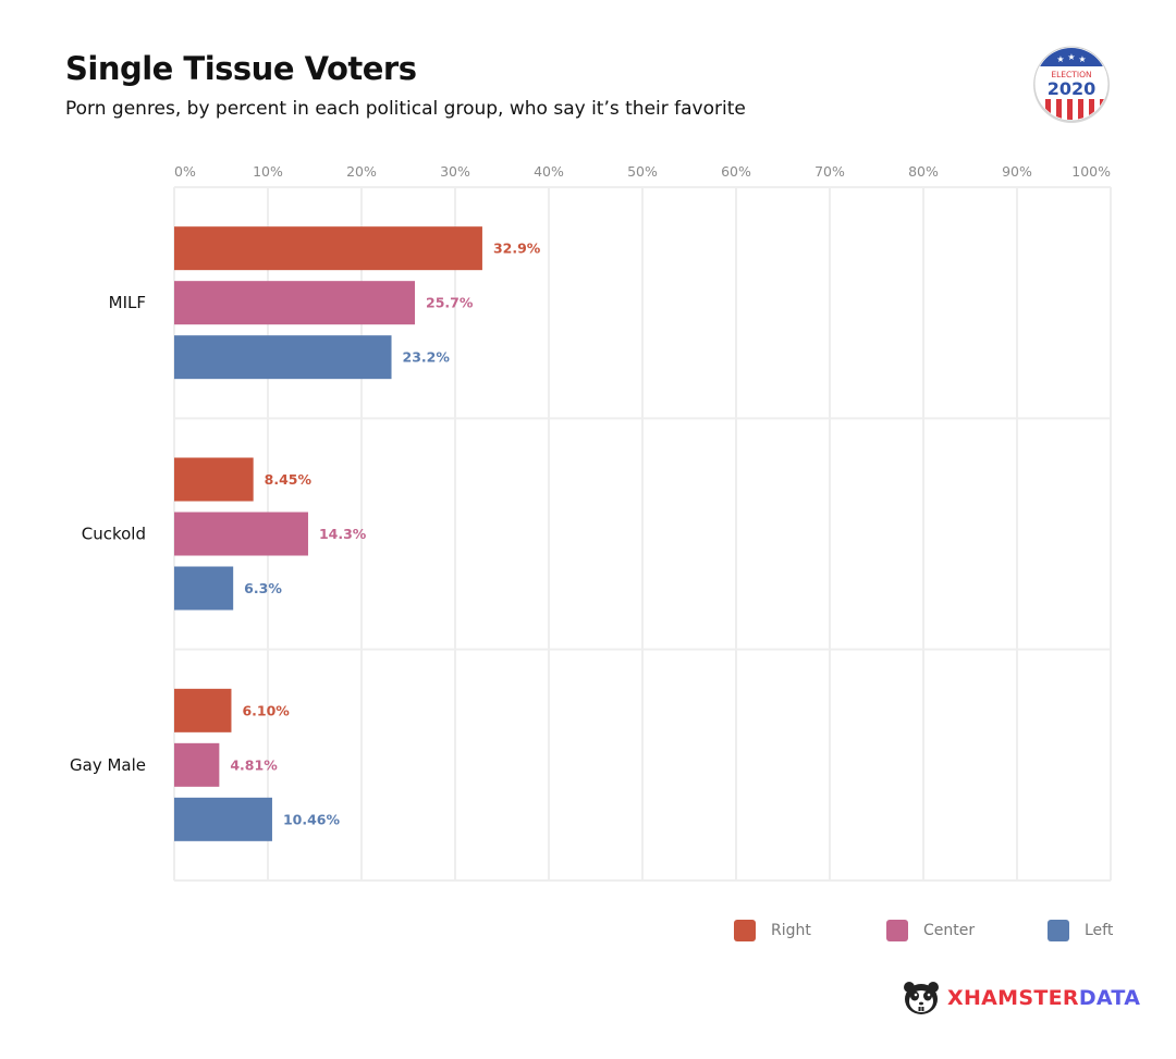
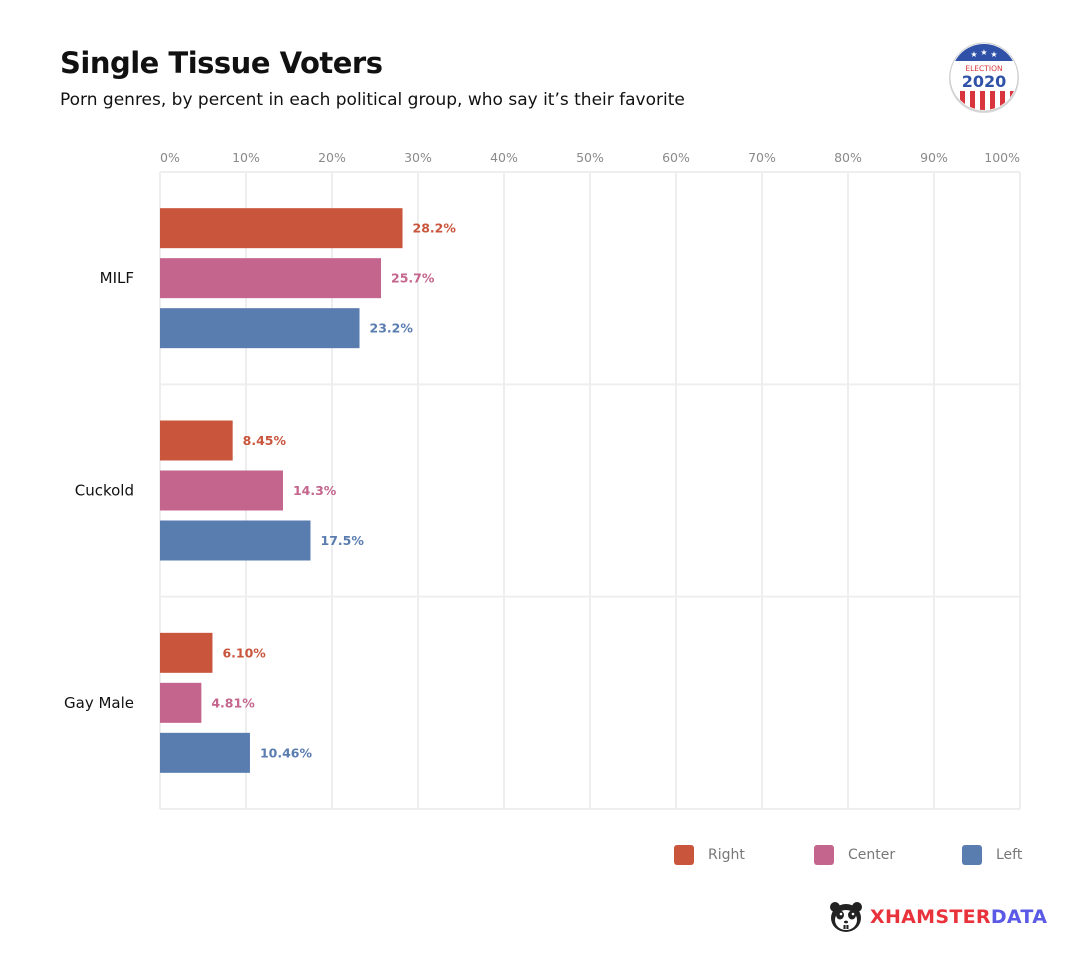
Right/MILF: 32.9% -> 28.2%
Left/Cuckold: 6.3% -> 17.5%
